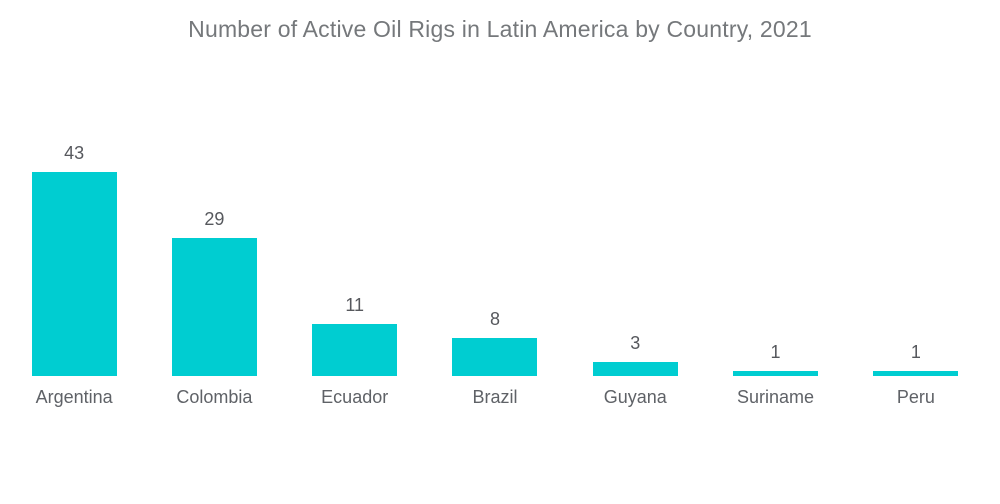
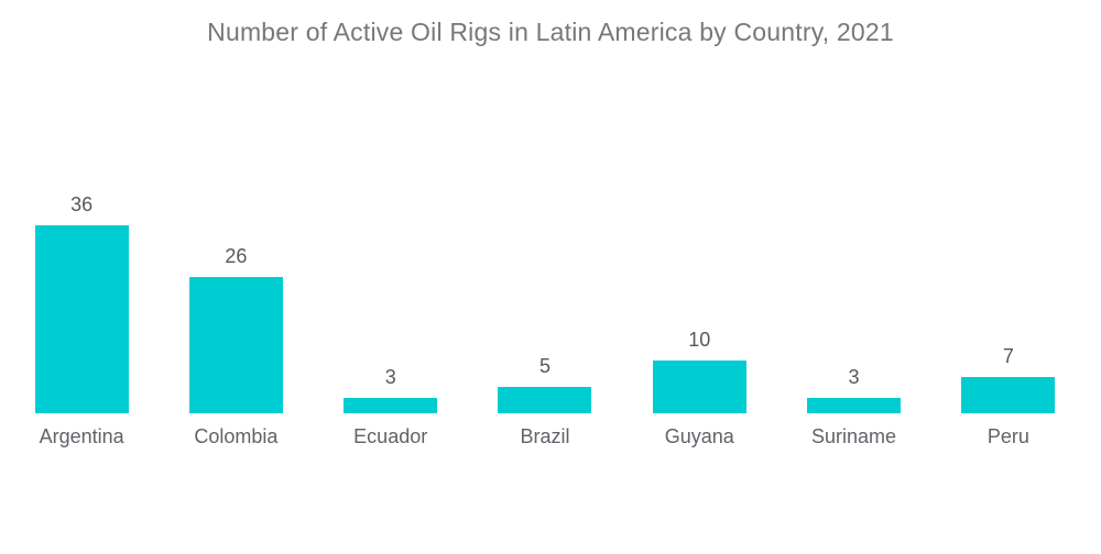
Argentina: 43 -> 36
Colombia: 29 -> 26
Ecuador: 11 -> 3
Brazil: 8 -> 5
Guyana: 3 -> 10
Suriname: 1 -> 3
Peru: 1 -> 7
